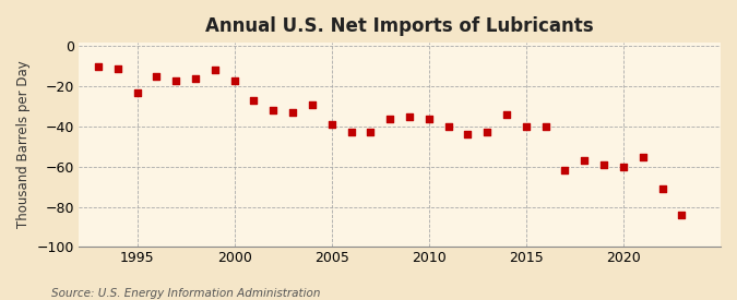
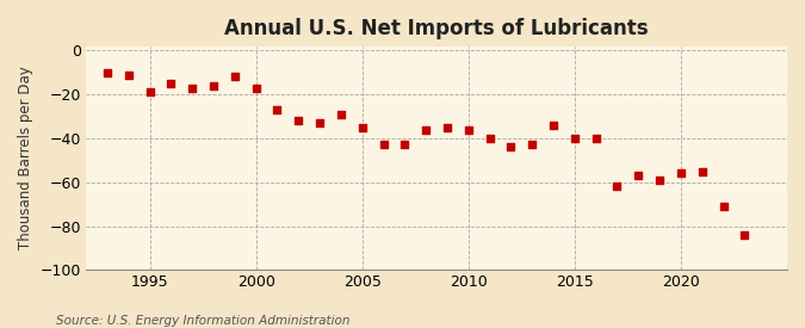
1995: -23 -> -19
2005: -39 -> -35
2020: -60 -> -56
